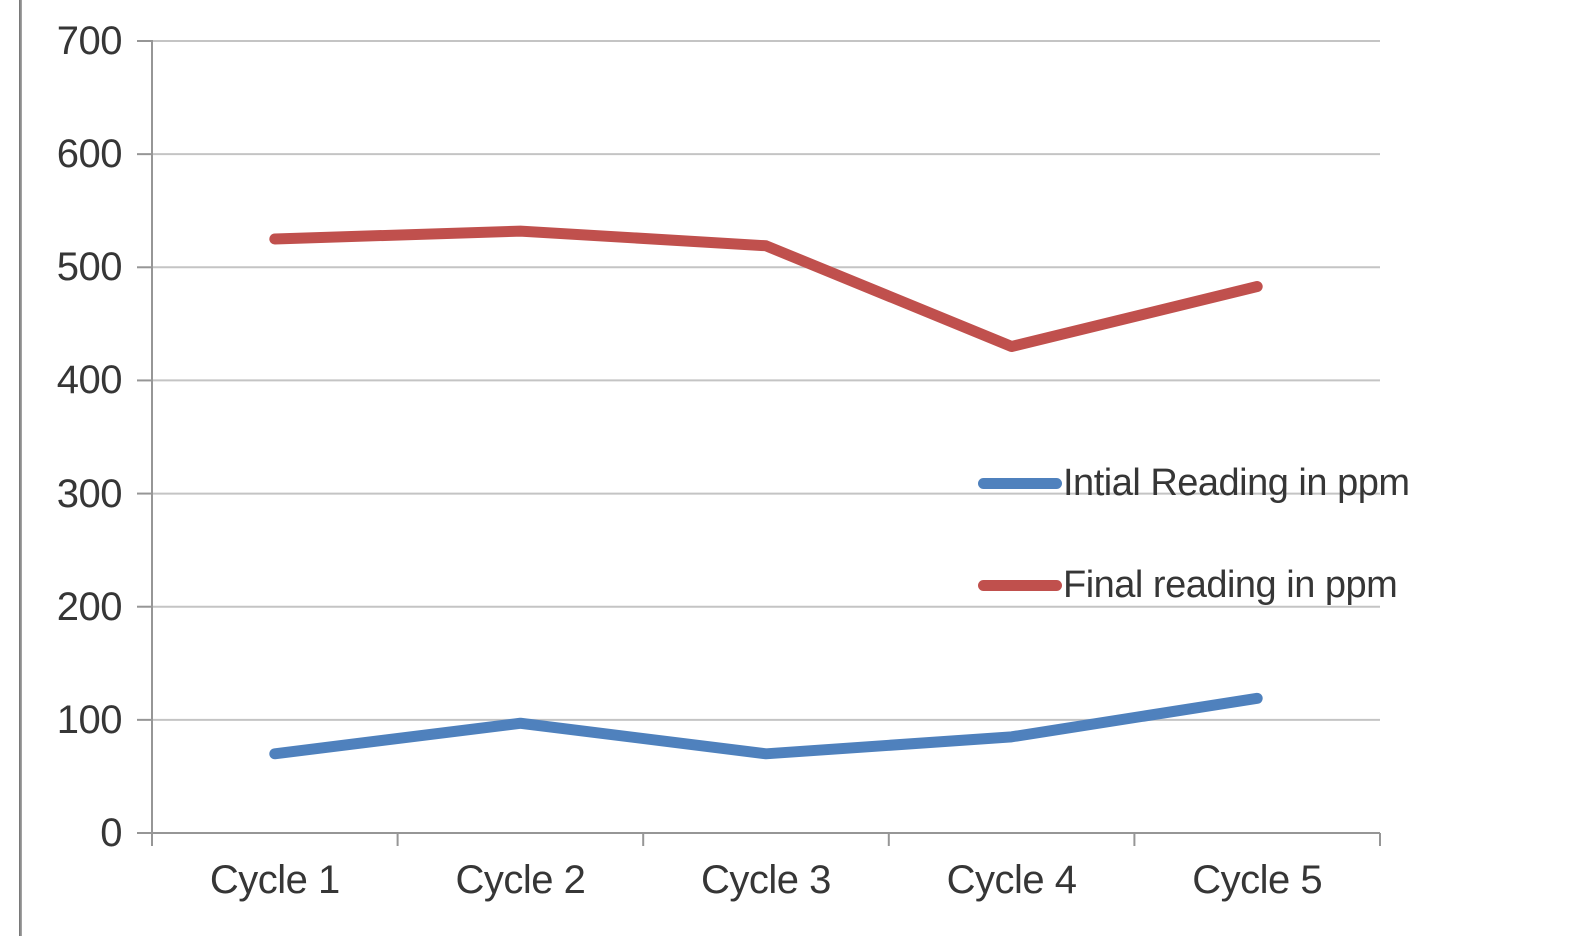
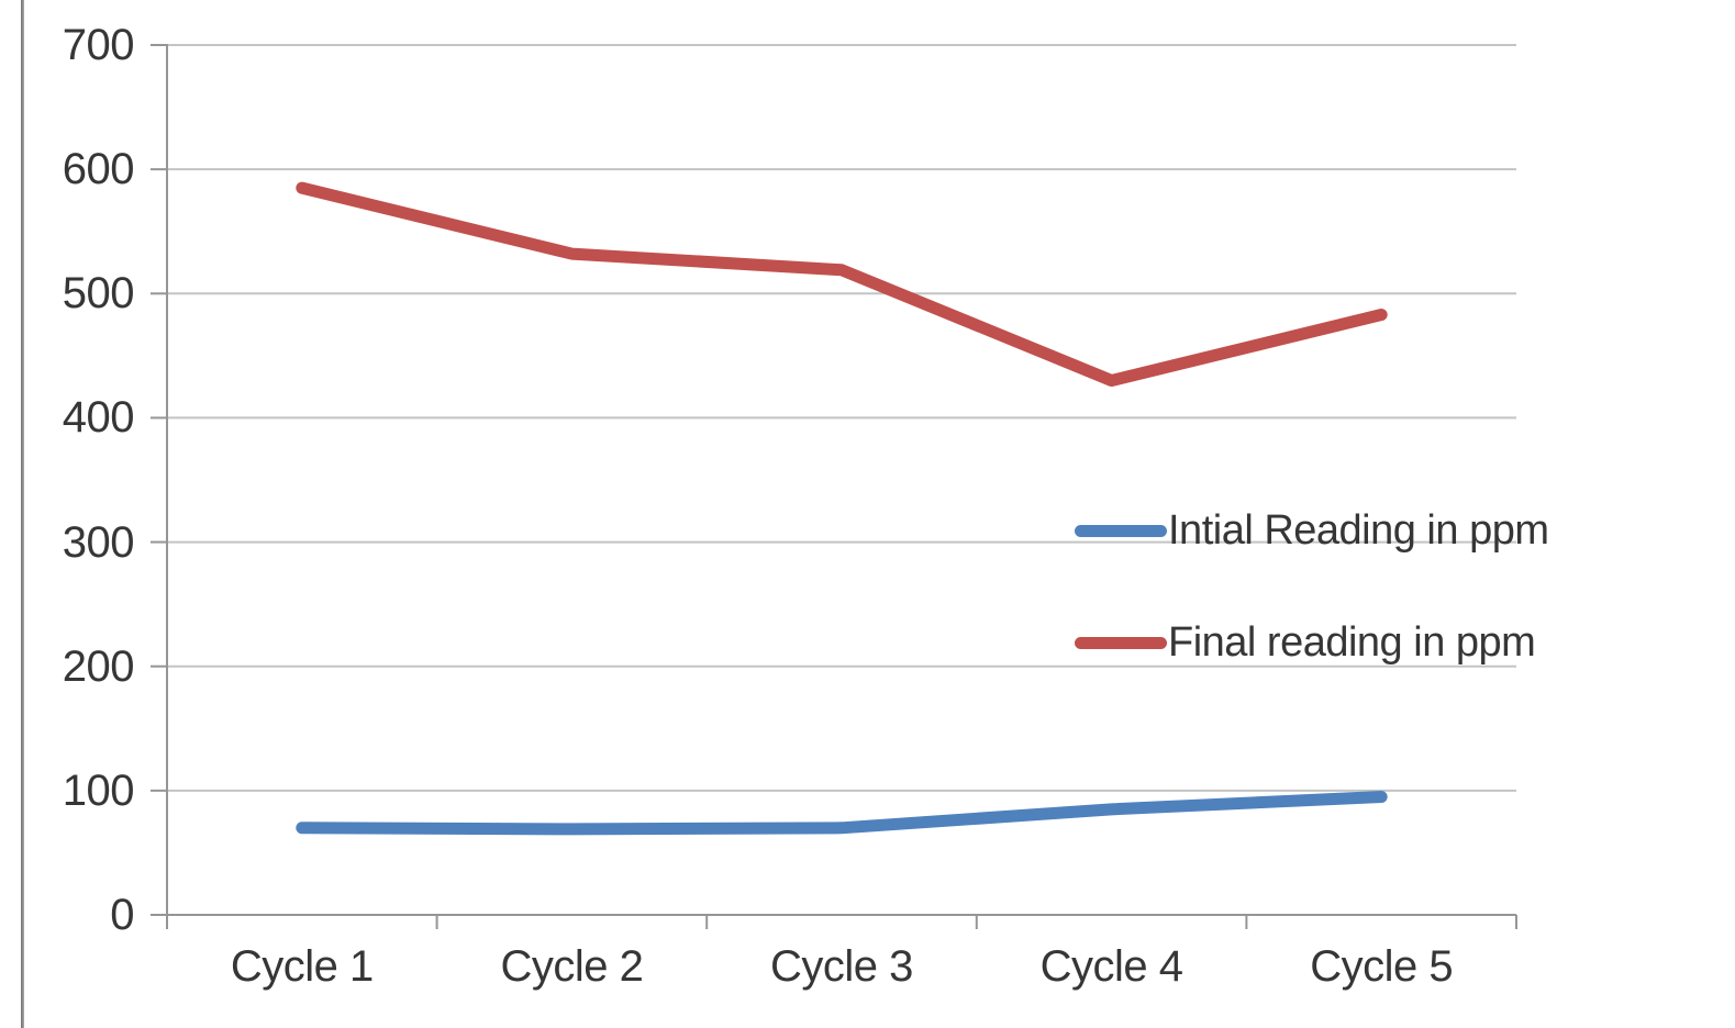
Final reading in ppm/Cycle 1: 525 -> 585
Intial Reading in ppm/Cycle 2: 97 -> 69
Intial Reading in ppm/Cycle 5: 119 -> 95
